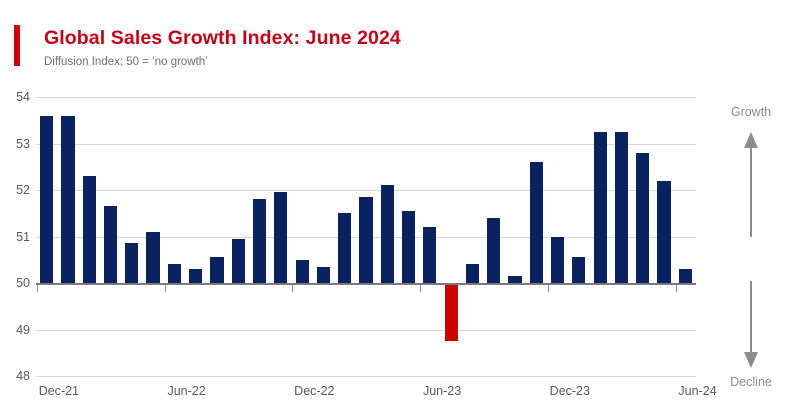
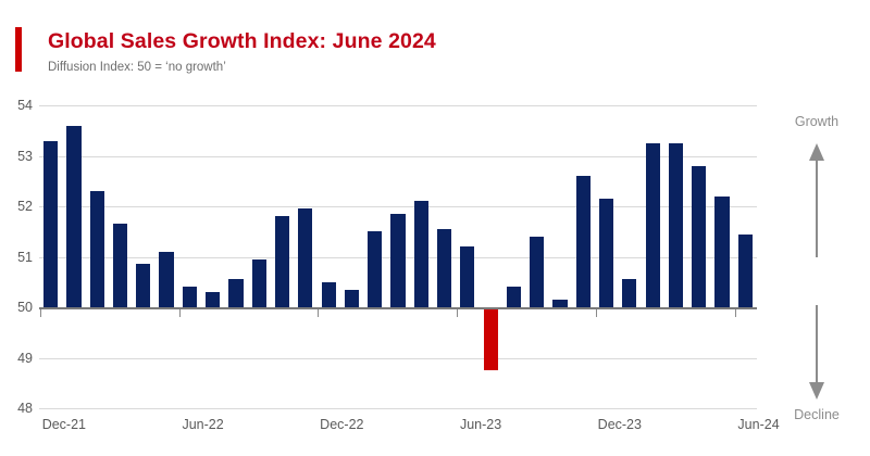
Dec-21: 53.6 -> 53.3
Dec-23: 51.0 -> 52.1
Jun-24: 50.3 -> 51.5
